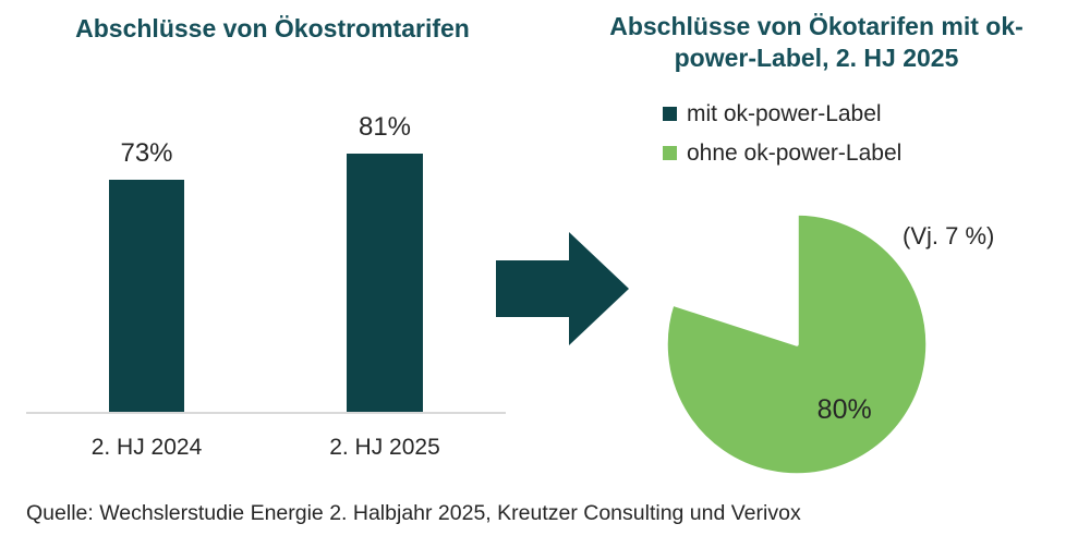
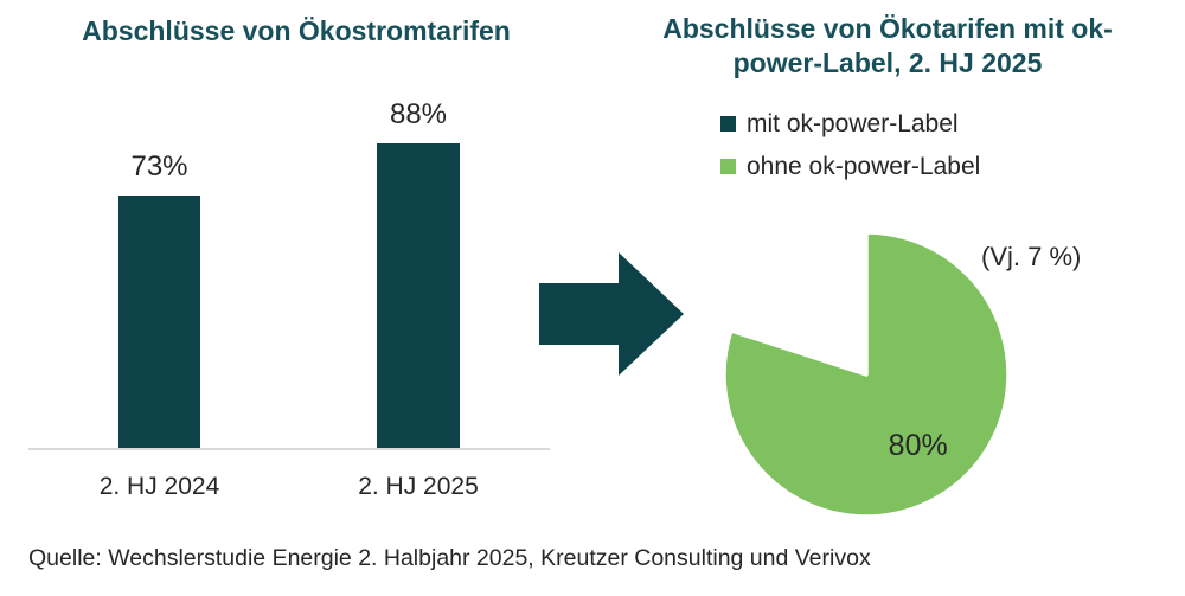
Abschlüsse von Ökostromtarifen/2. HJ 2025: 81% -> 88%
